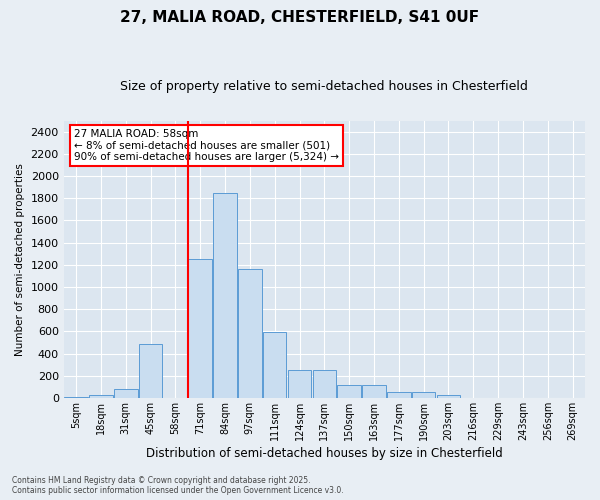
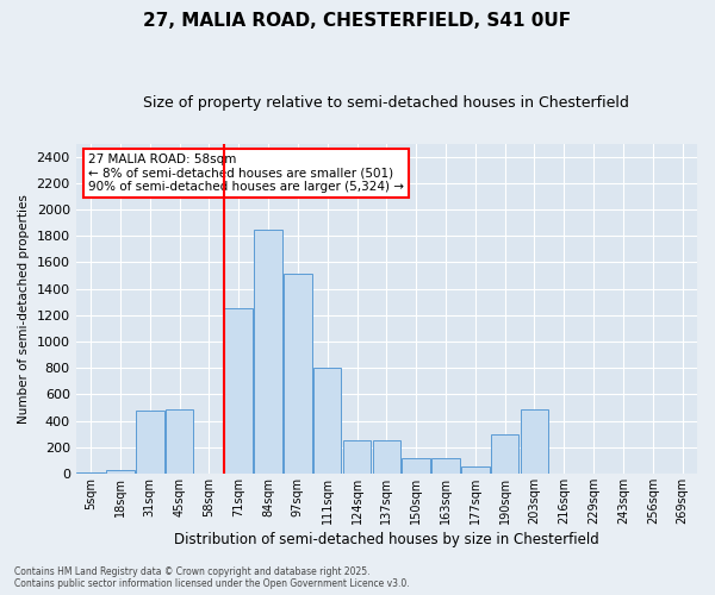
31sqm: 80 -> 480
97sqm: 1160 -> 1510
111sqm: 590 -> 800
190sqm: 60 -> 300
203sqm: 20 -> 490
